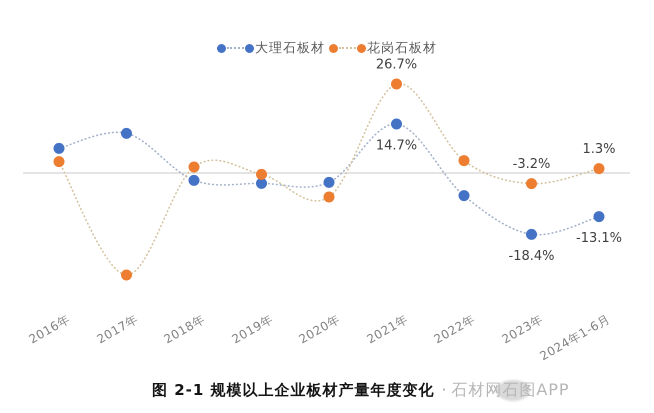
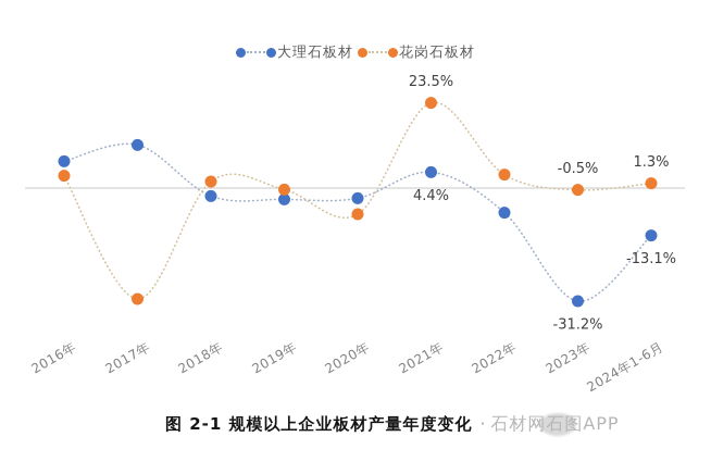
大理石板材/2021年: 14.7% -> 4.4%
花岗石板材/2021年: 26.7% -> 23.5%
大理石板材/2023年: -18.4% -> -31.2%
花岗石板材/2023年: -3.2% -> -0.5%
